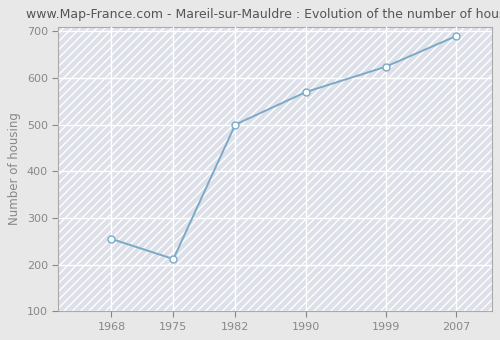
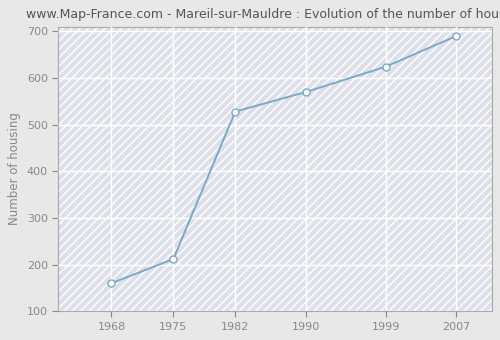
1968: 255 -> 160
1982: 500 -> 528
